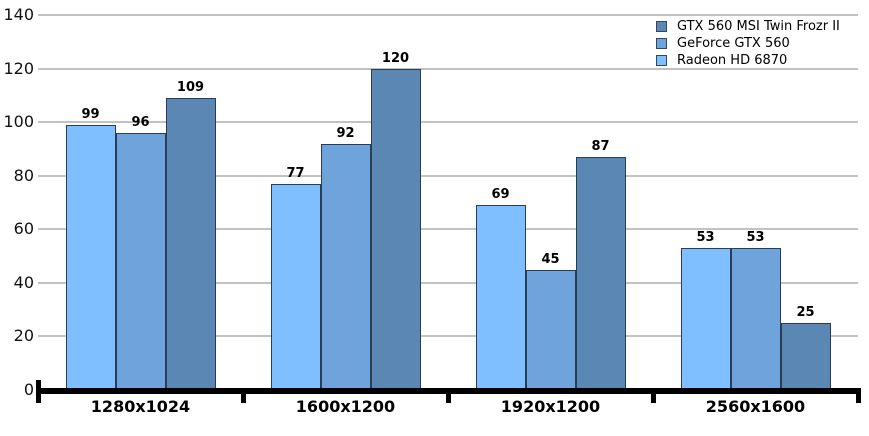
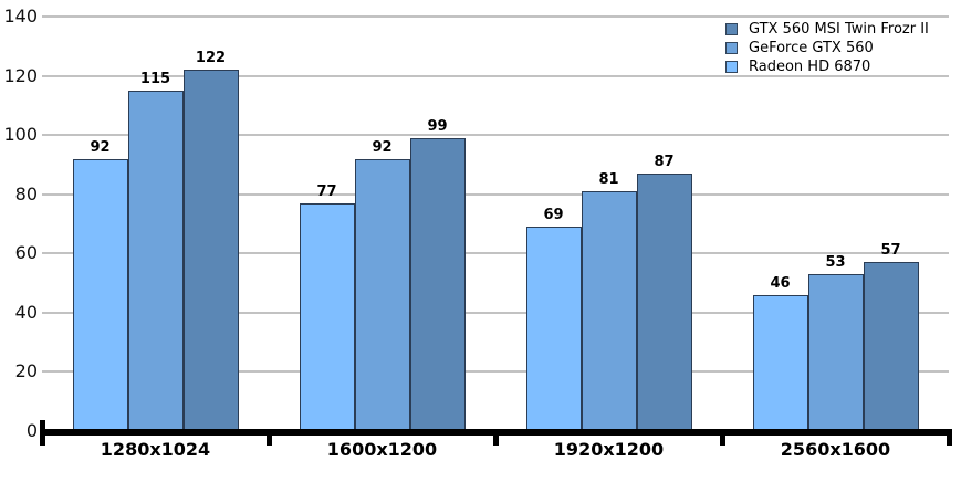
GTX 560 MSI Twin Frozr II/1280x1024: 109 -> 122
GeForce GTX 560/1280x1024: 96 -> 115
Radeon HD 6870/1280x1024: 99 -> 92
GTX 560 MSI Twin Frozr II/1600x1200: 120 -> 99
GeForce GTX 560/1920x1200: 45 -> 81
GTX 560 MSI Twin Frozr II/2560x1600: 25 -> 57
Radeon HD 6870/2560x1600: 53 -> 46
